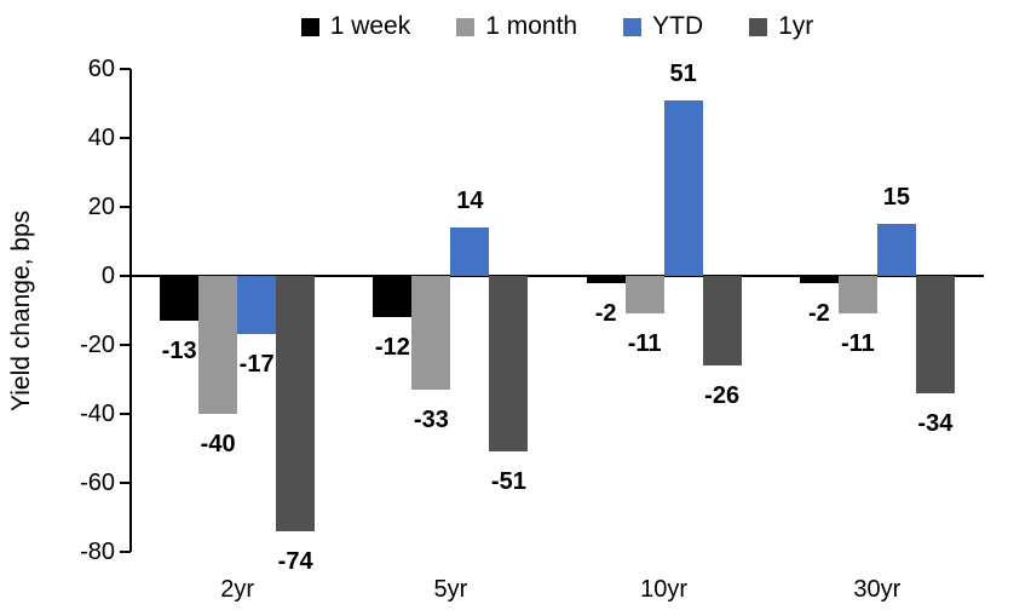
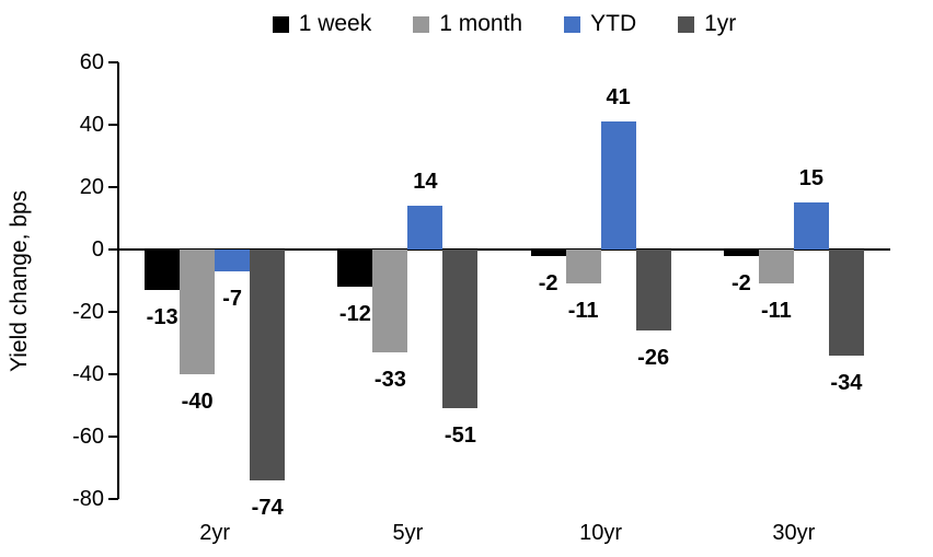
YTD/2yr: -17 -> -7
YTD/10yr: 51 -> 41
